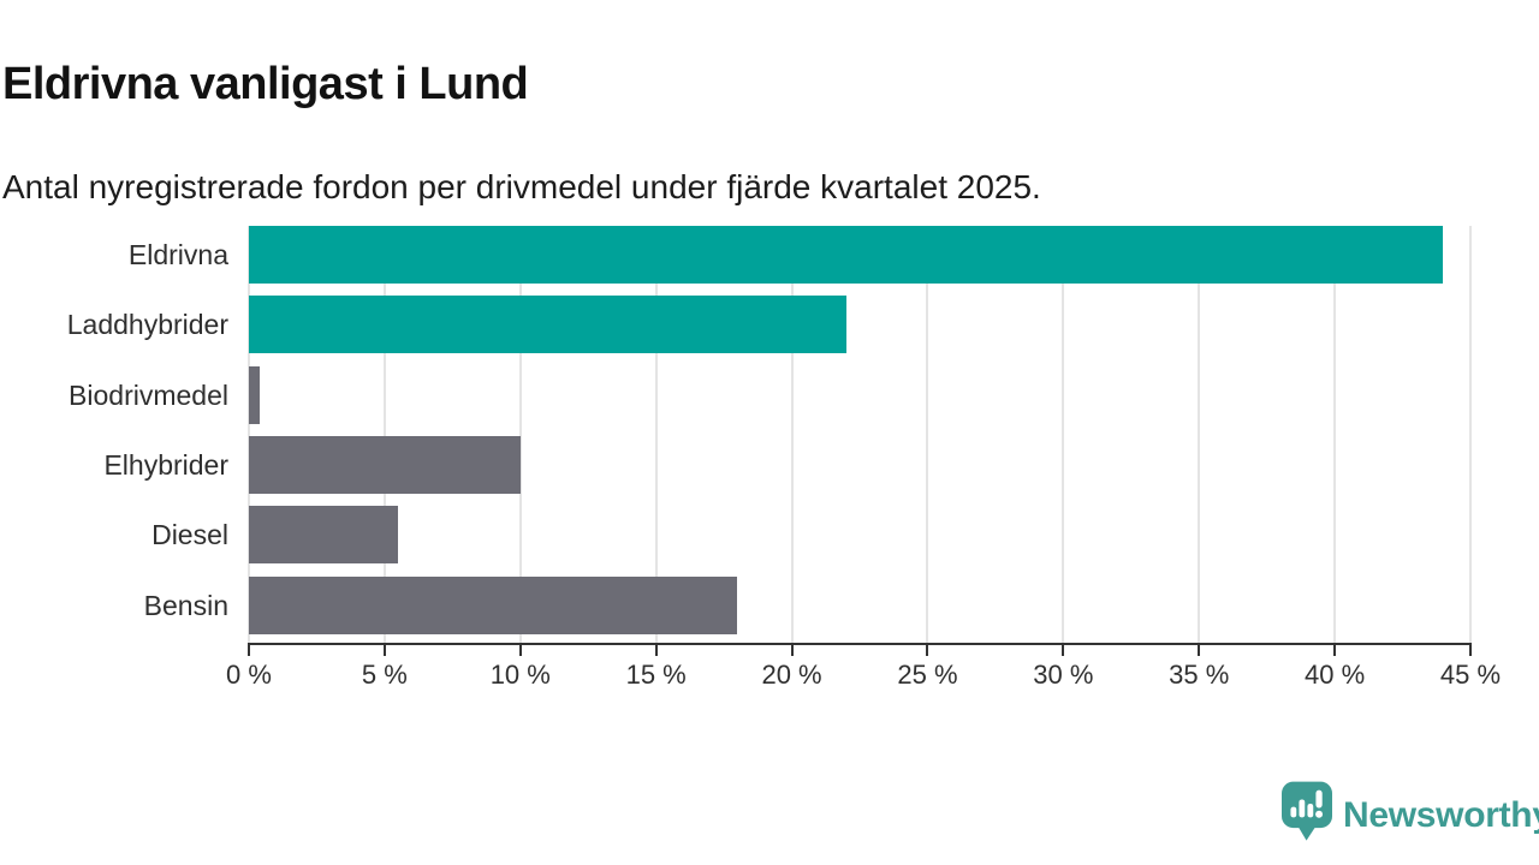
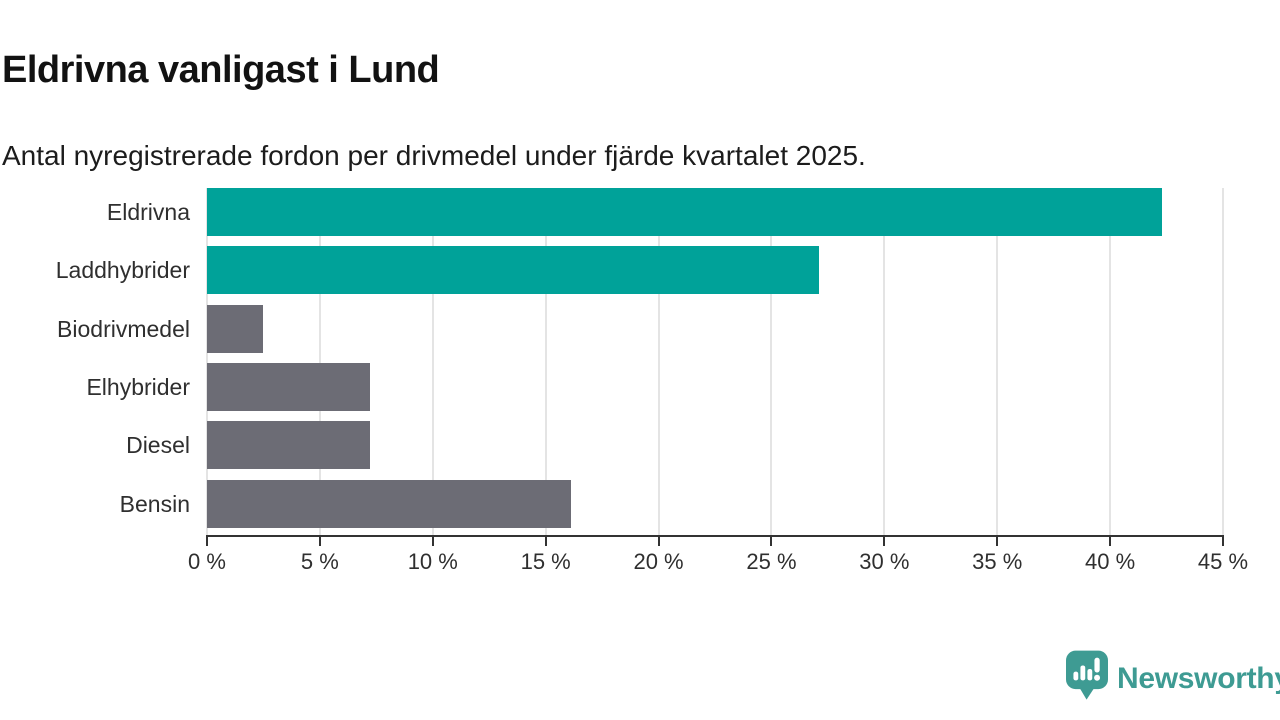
Eldrivna: 44.0% -> 42.3%
Laddhybrider: 22.0% -> 27.1%
Biodrivmedel: 0.4% -> 2.5%
Elhybrider: 10.0% -> 7.2%
Diesel: 5.5% -> 7.2%
Bensin: 18.0% -> 16.1%
